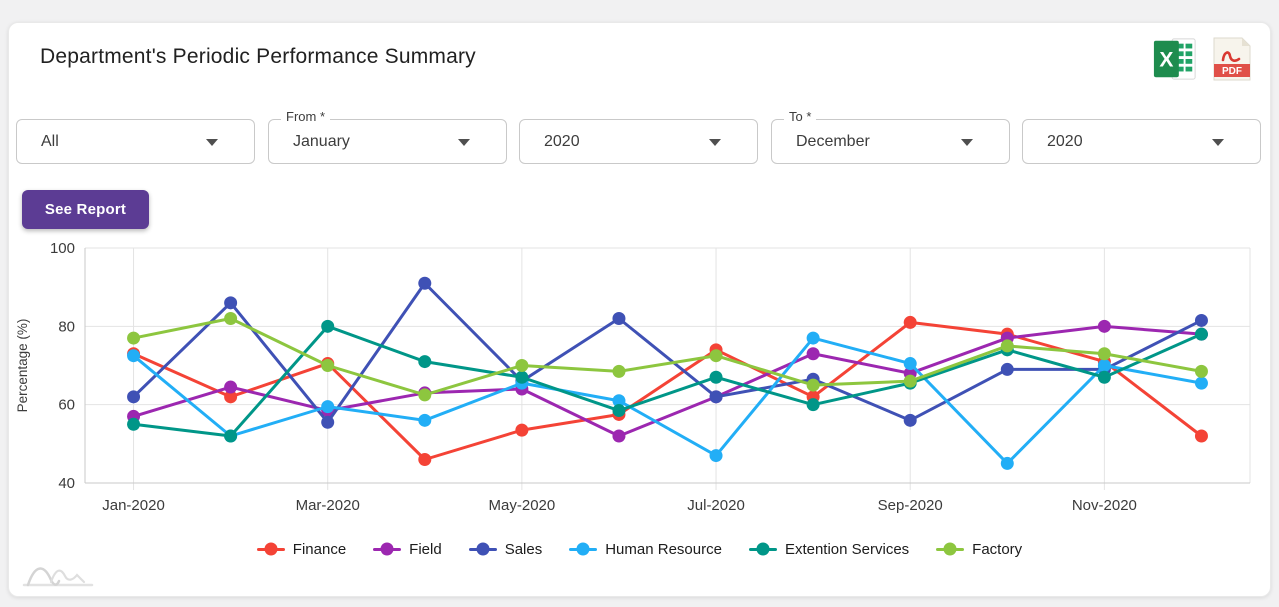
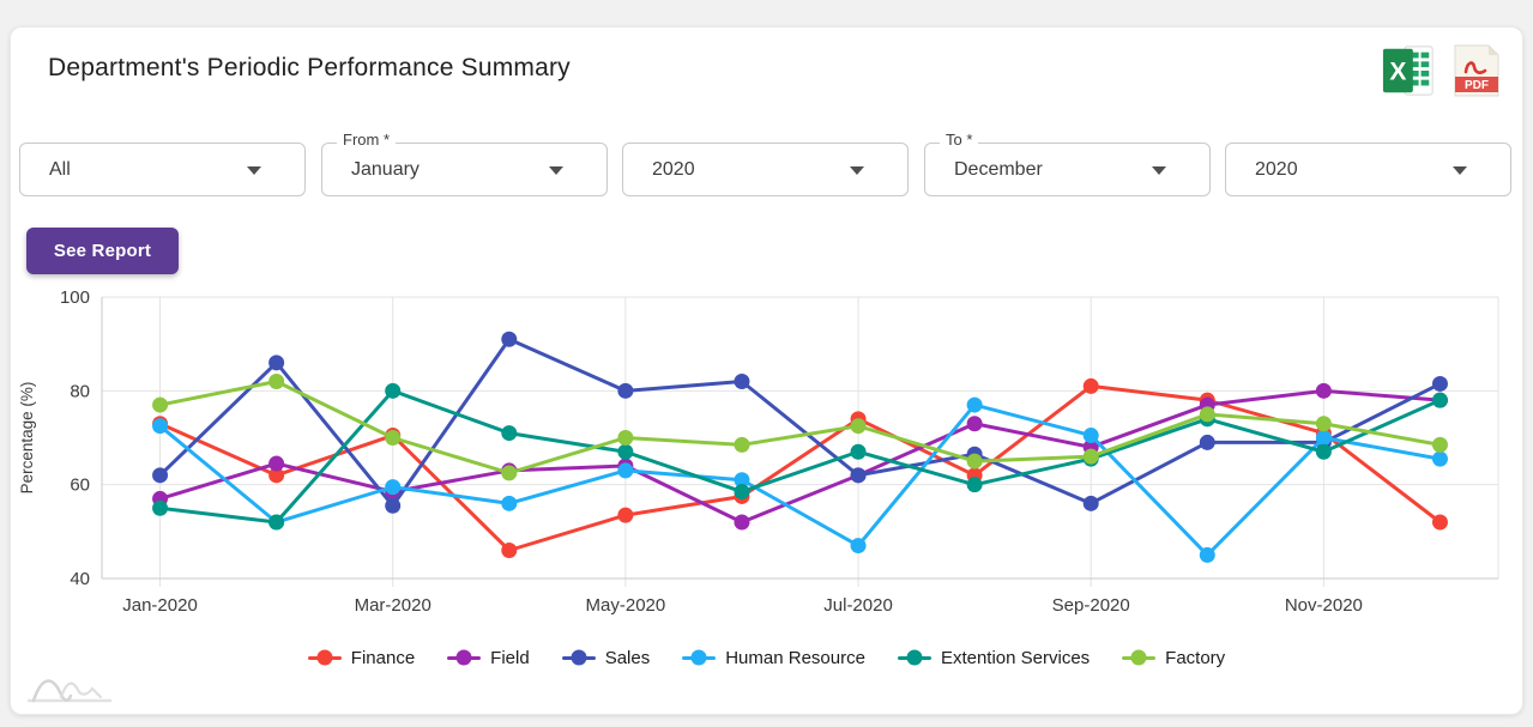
Sales/May-2020: 66 -> 80
Human Resource/May-2020: 66 -> 63
